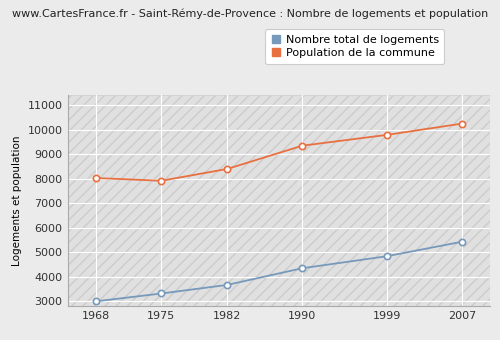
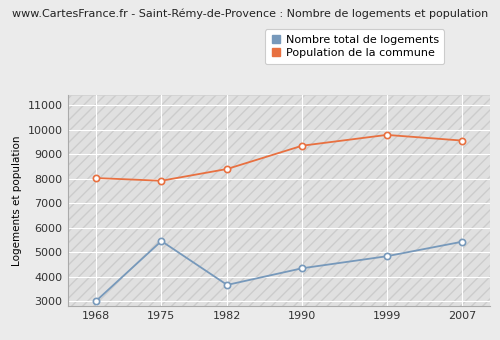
Nombre total de logements/1975: 3310 -> 5450
Population de la commune/2007: 10240 -> 9550
